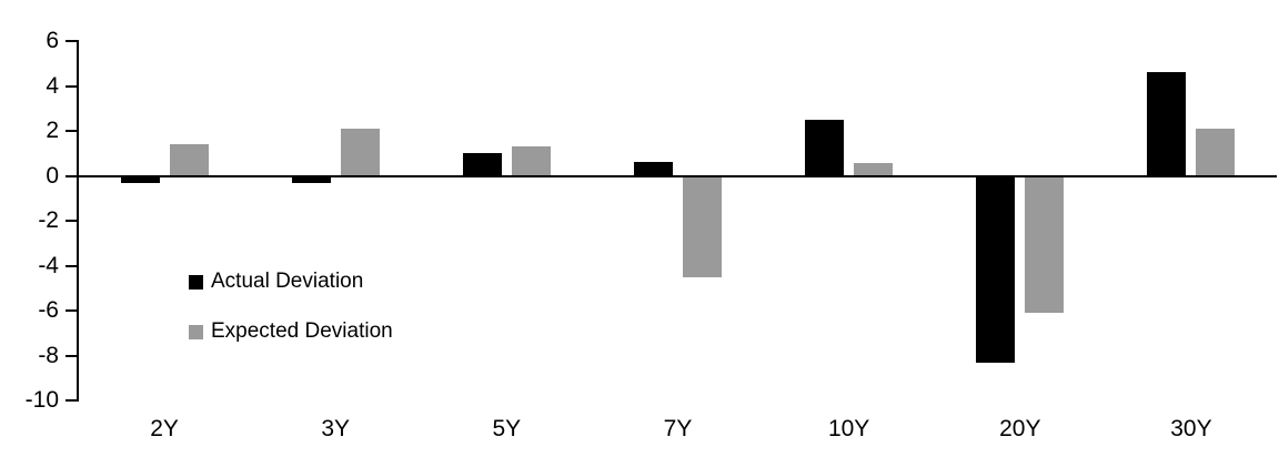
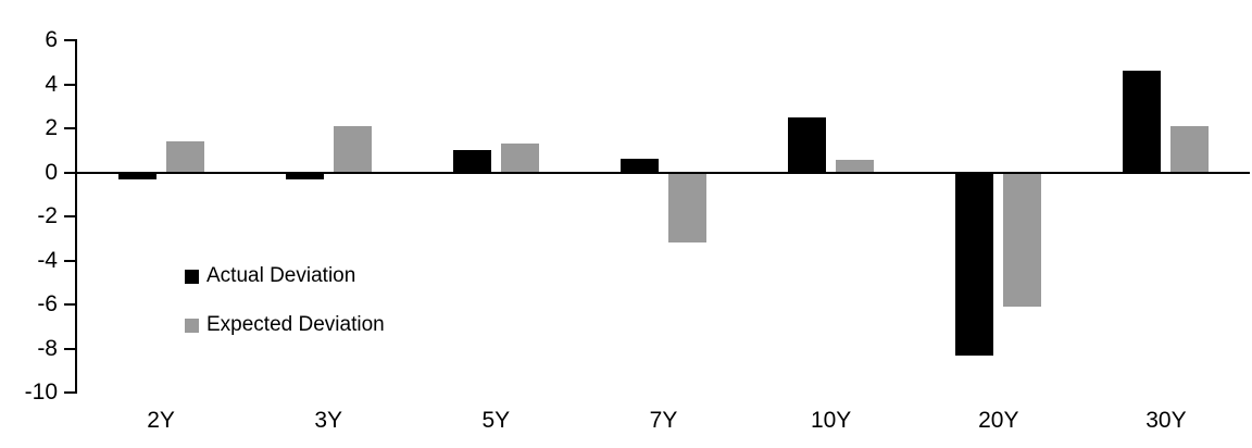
Expected Deviation/7Y: -4.5 -> -3.2
